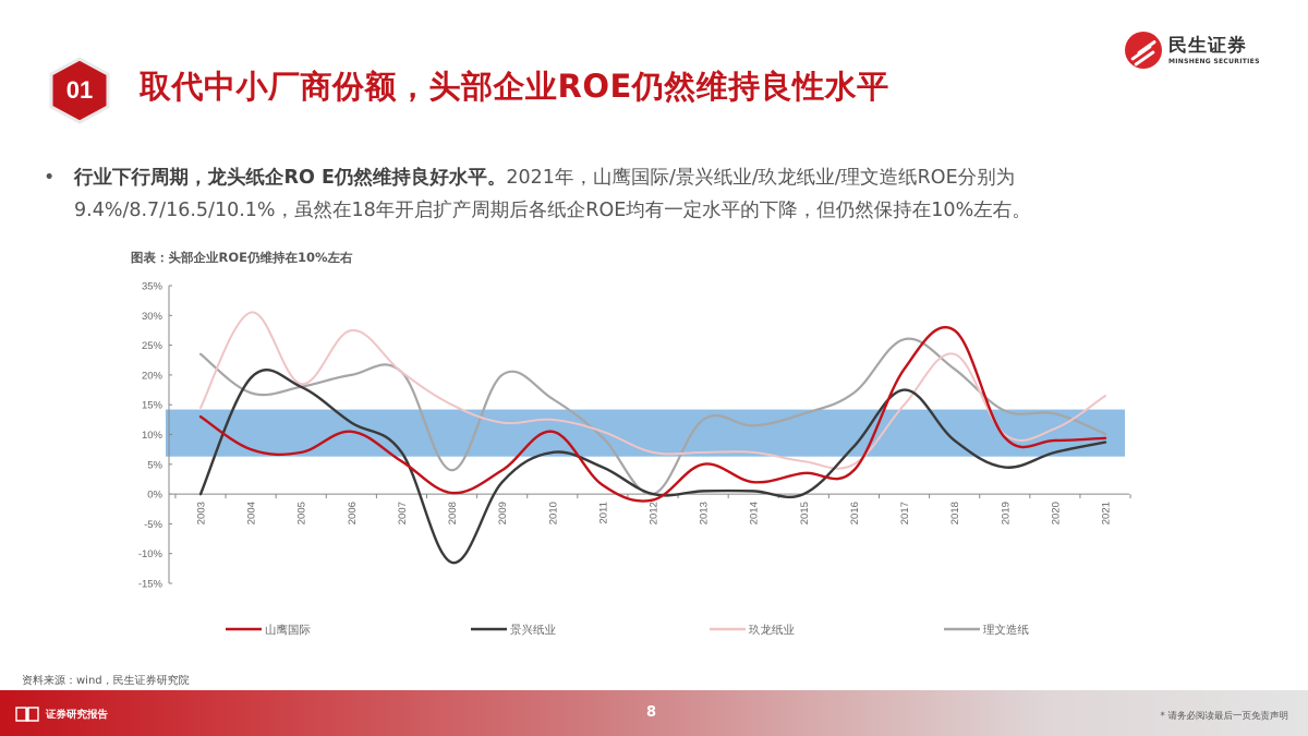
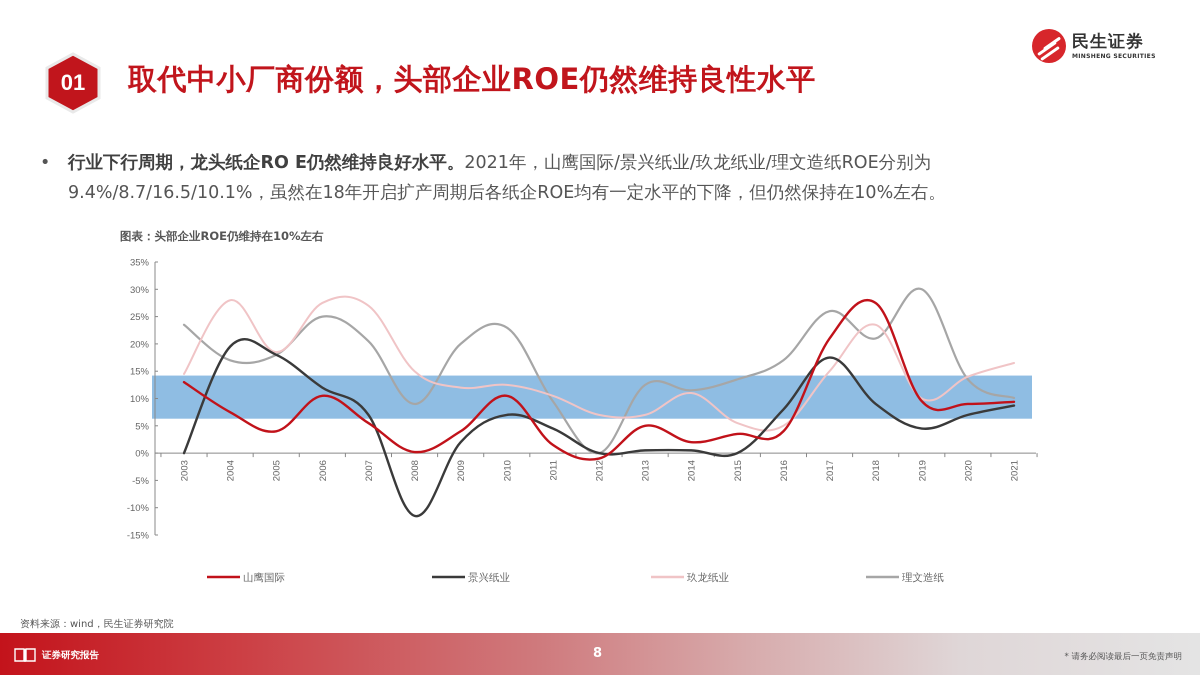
玖龙纸业/2004: 30% -> 28%
山鹰国际/2005: 7% -> 4%
理文造纸/2006: 20% -> 25%
玖龙纸业/2007: 20% -> 27%
理文造纸/2008: 4% -> 9%
理文造纸/2010: 16% -> 23%
玖龙纸业/2014: 7% -> 11%
理文造纸/2019: 14% -> 30%
玖龙纸业/2020: 11% -> 14%
